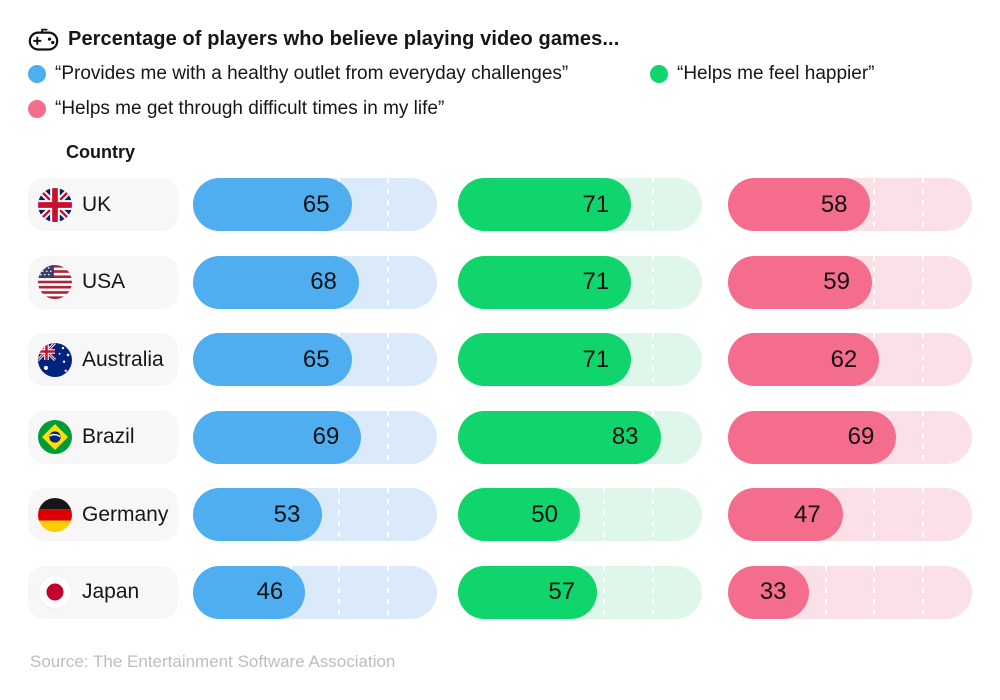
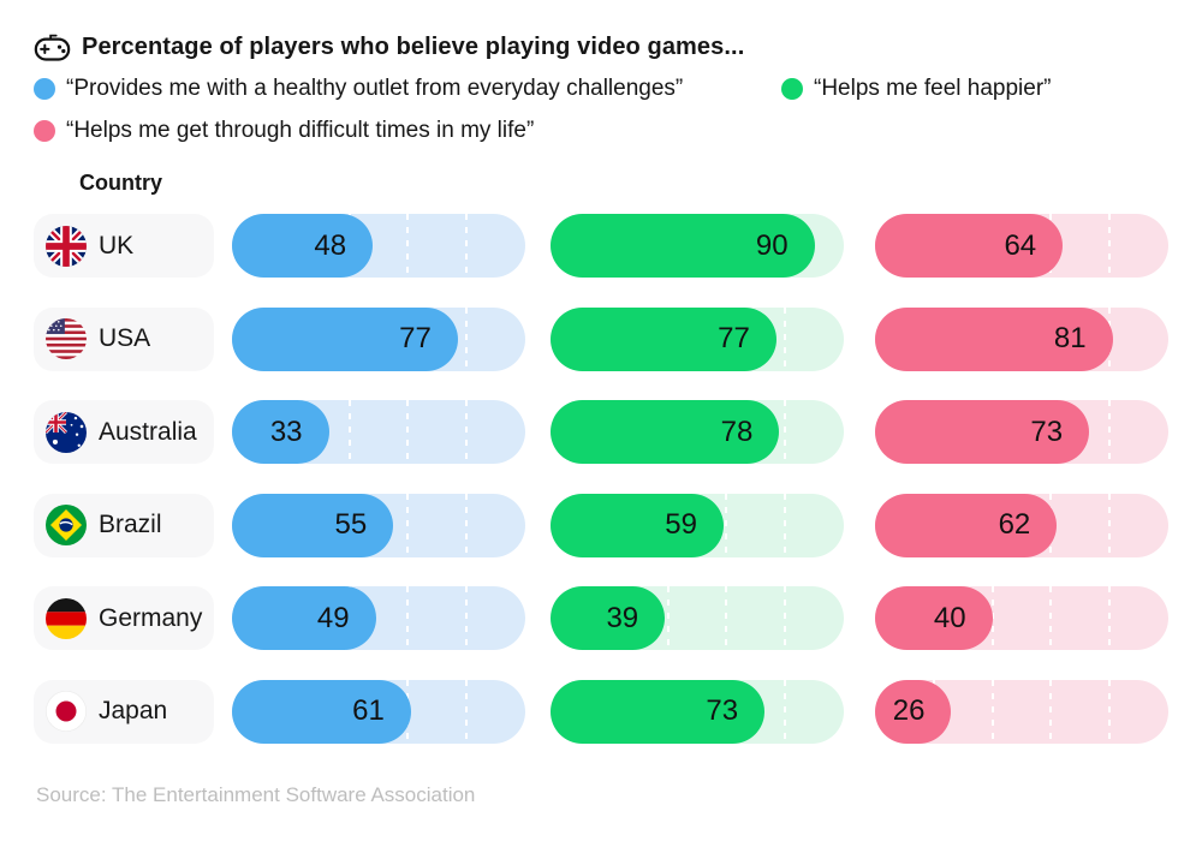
“Provides me with a healthy outlet from everyday challenges”/UK: 65 -> 48
“Helps me feel happier”/UK: 71 -> 90
“Helps me get through difficult times in my life”/UK: 58 -> 64
“Provides me with a healthy outlet from everyday challenges”/USA: 68 -> 77
“Helps me feel happier”/USA: 71 -> 77
“Helps me get through difficult times in my life”/USA: 59 -> 81
“Provides me with a healthy outlet from everyday challenges”/Australia: 65 -> 33
“Helps me feel happier”/Australia: 71 -> 78
“Helps me get through difficult times in my life”/Australia: 62 -> 73
“Provides me with a healthy outlet from everyday challenges”/Brazil: 69 -> 55
“Helps me feel happier”/Brazil: 83 -> 59
“Helps me get through difficult times in my life”/Brazil: 69 -> 62
“Provides me with a healthy outlet from everyday challenges”/Germany: 53 -> 49
“Helps me feel happier”/Germany: 50 -> 39
“Helps me get through difficult times in my life”/Germany: 47 -> 40
“Provides me with a healthy outlet from everyday challenges”/Japan: 46 -> 61
“Helps me feel happier”/Japan: 57 -> 73
“Helps me get through difficult times in my life”/Japan: 33 -> 26
